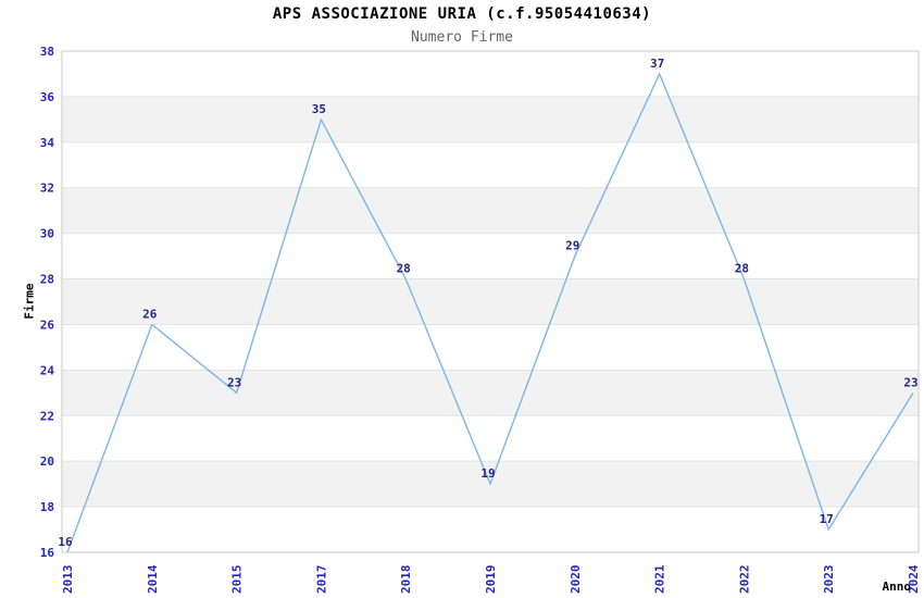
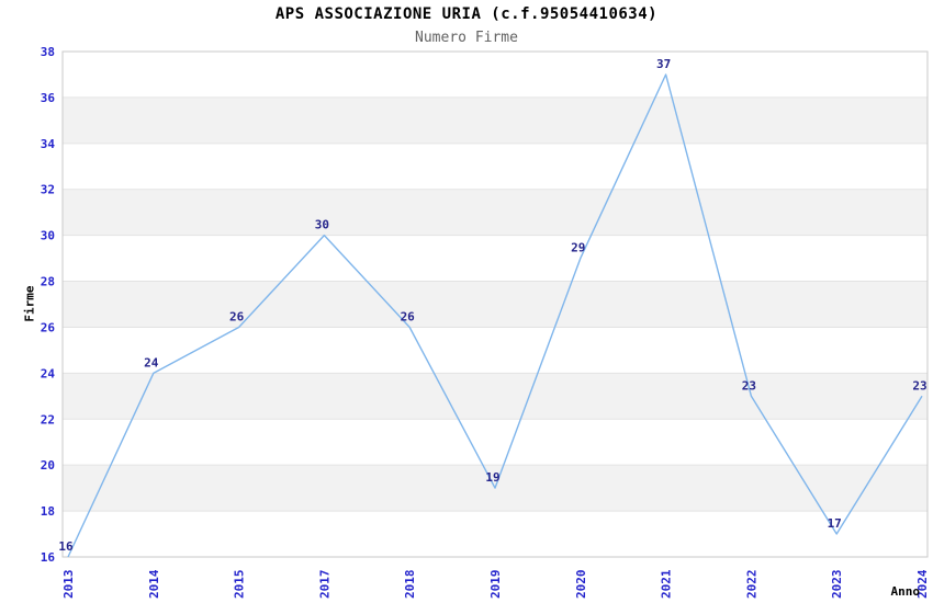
2014: 26 -> 24
2015: 23 -> 26
2017: 35 -> 30
2018: 28 -> 26
2022: 28 -> 23
